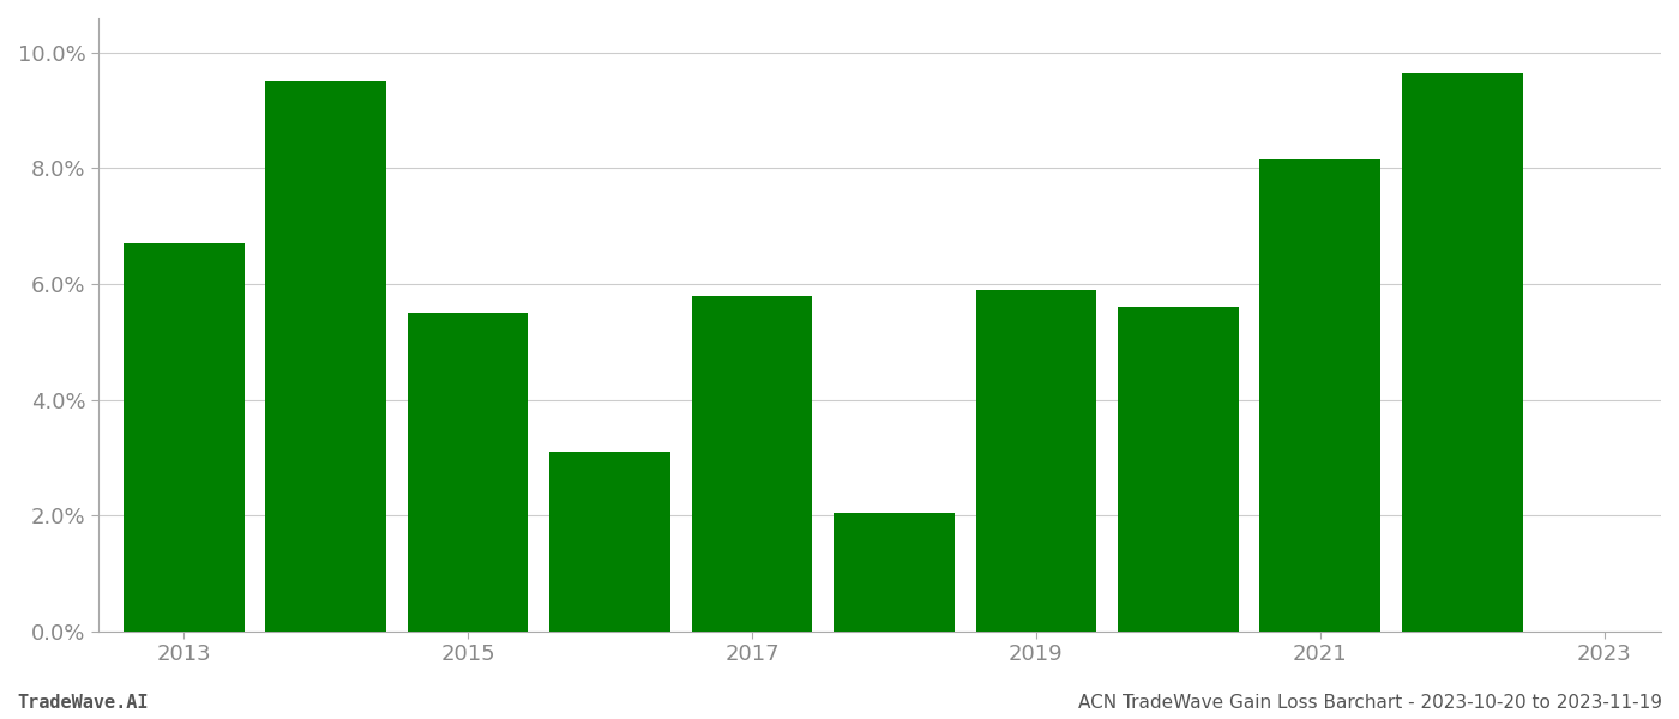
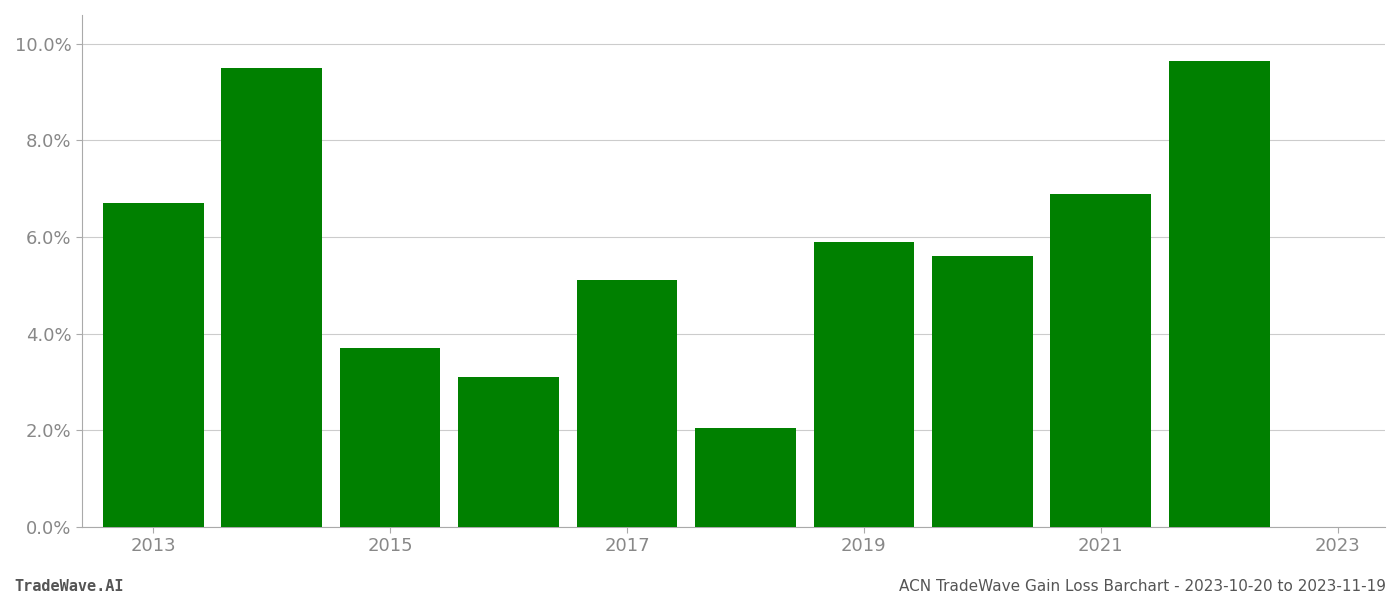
2015: 5.50% -> 3.70%
2017: 5.80% -> 5.10%
2021: 8.15% -> 6.90%
